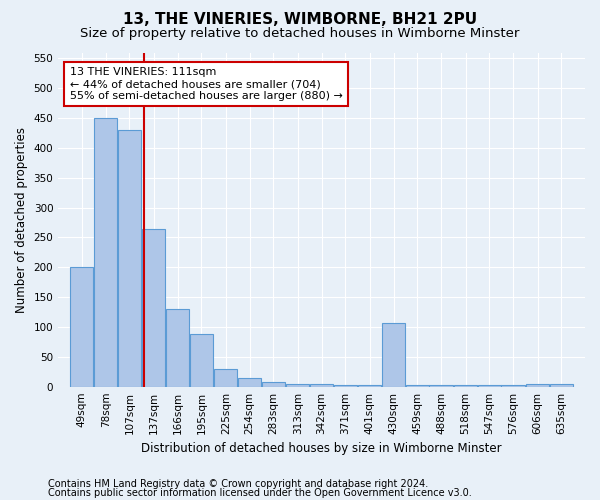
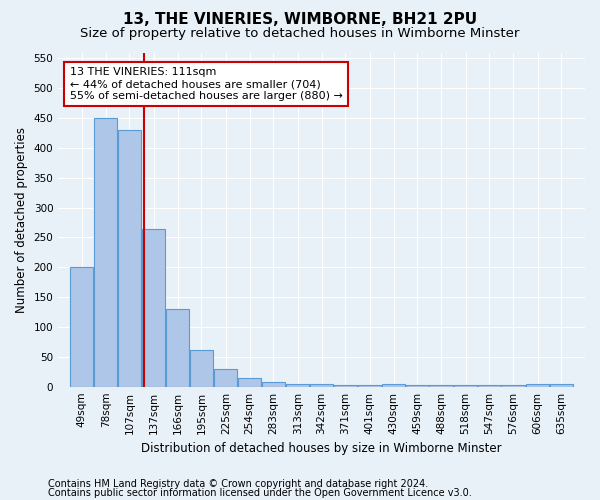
195sqm: 88 -> 62
430sqm: 106 -> 5
